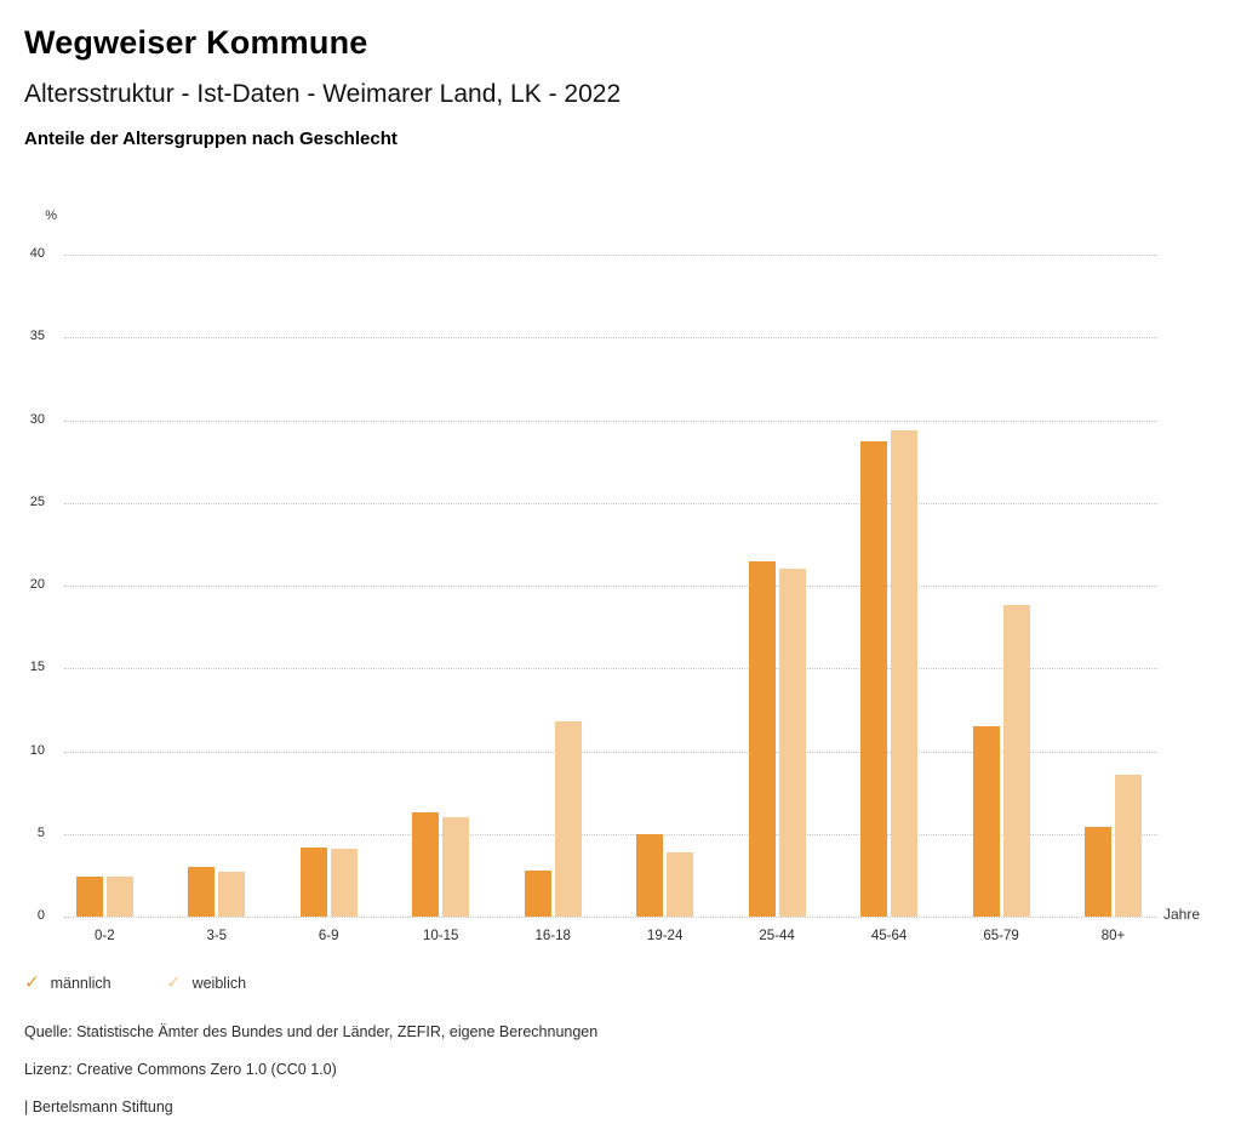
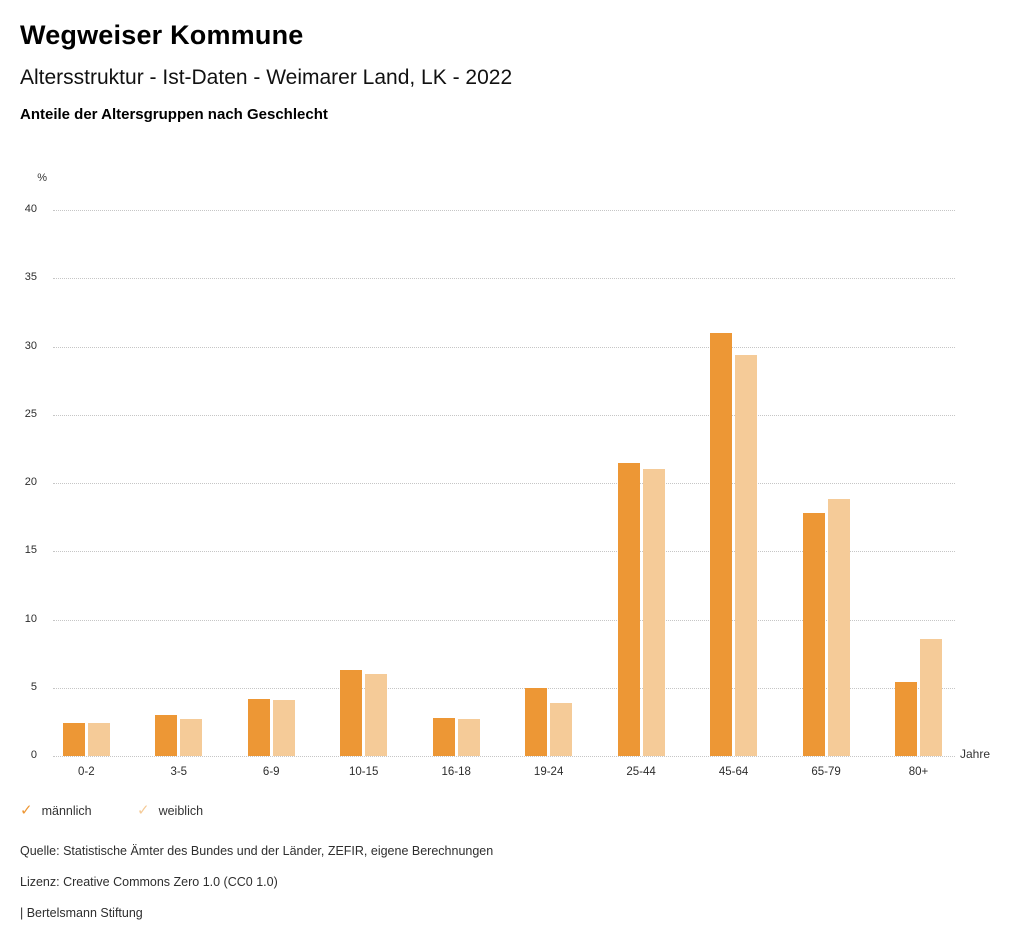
weiblich/16-18: 11.8 -> 2.7
männlich/45-64: 28.7 -> 31.0
männlich/65-79: 11.5 -> 17.8
